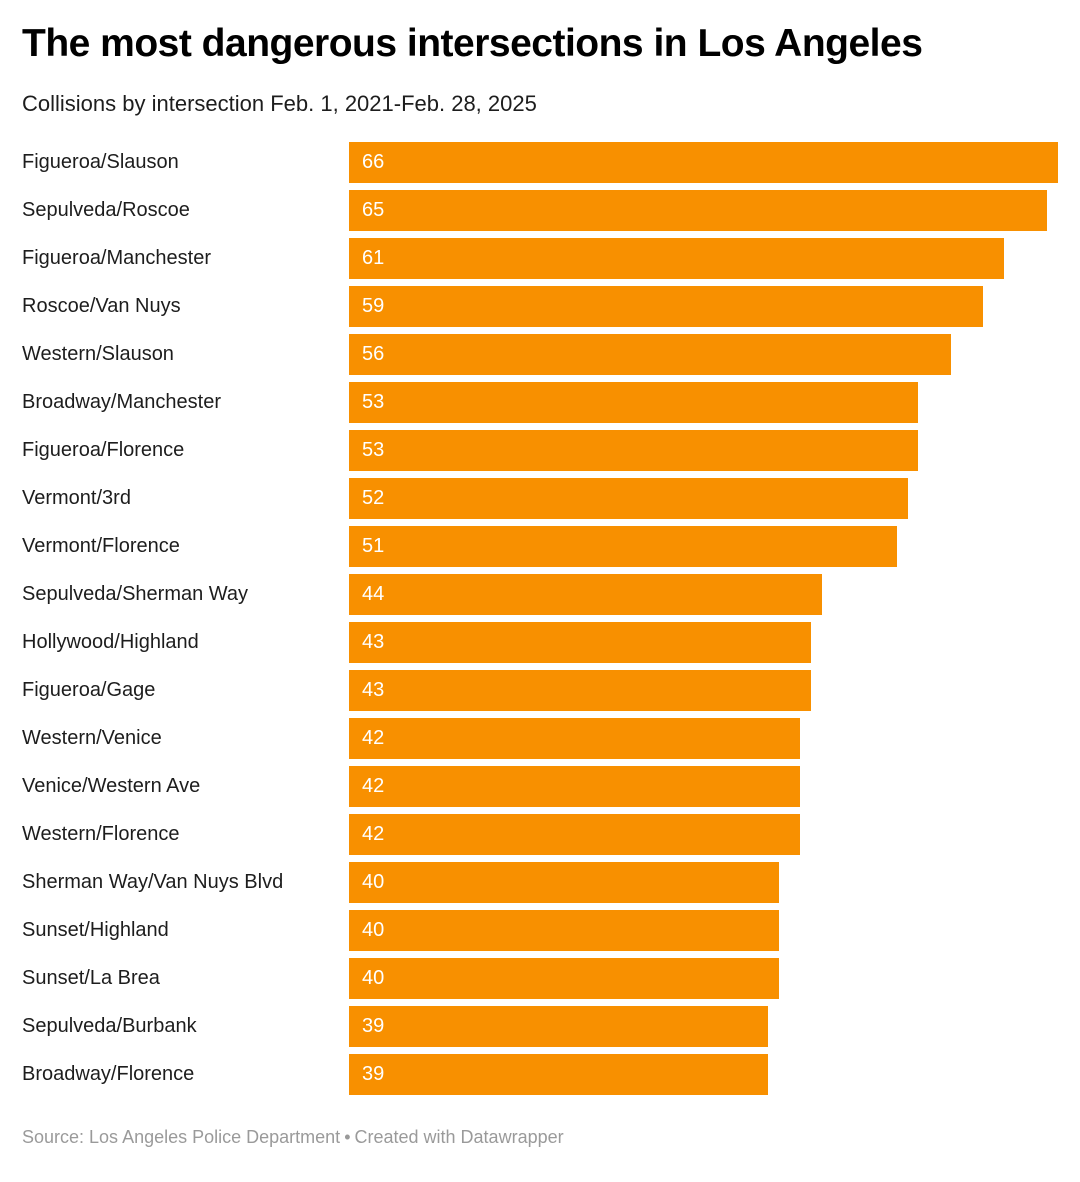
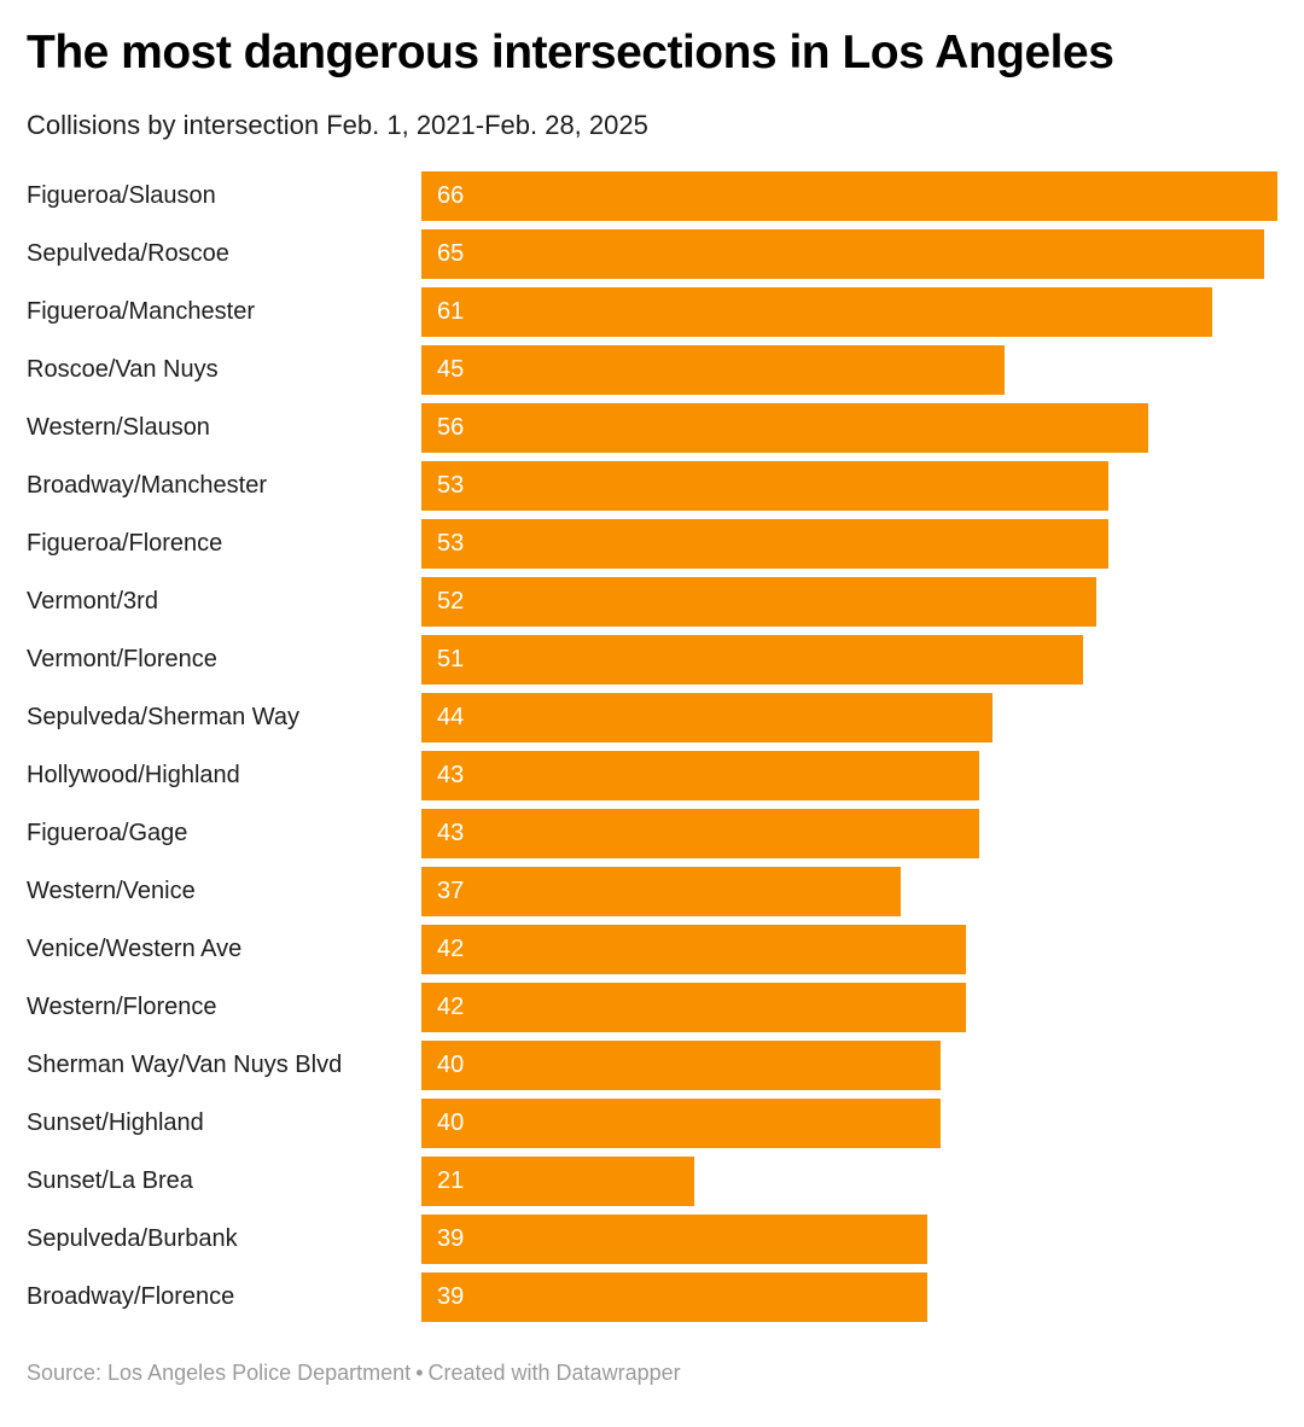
Roscoe/Van Nuys: 59 -> 45
Western/Venice: 42 -> 37
Sunset/La Brea: 40 -> 21
